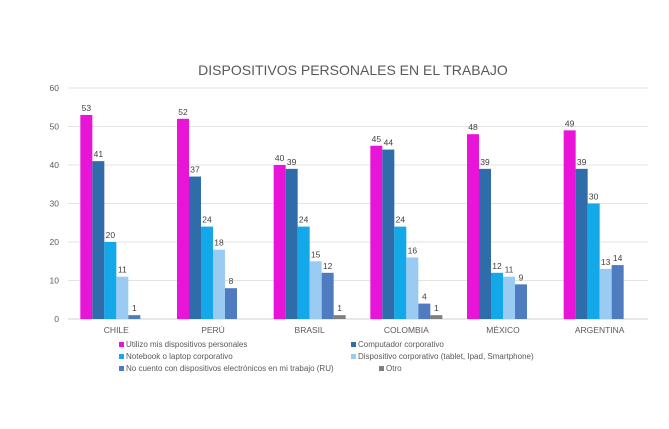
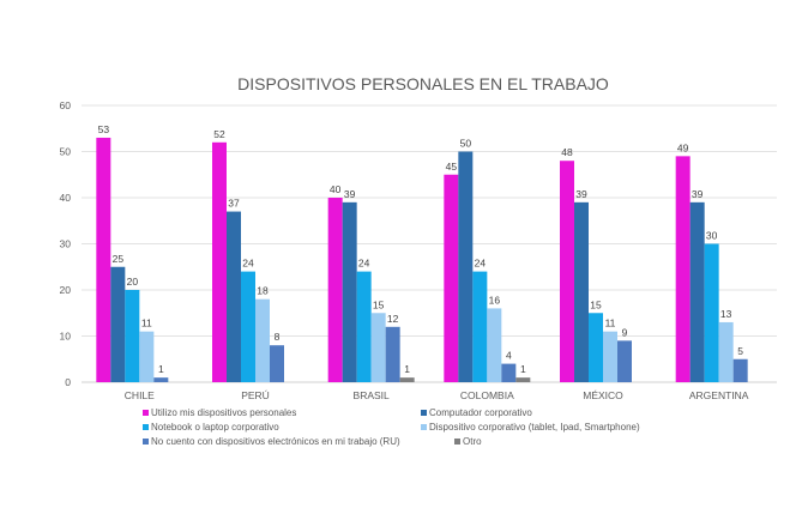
Computador corporativo/CHILE: 41 -> 25
Computador corporativo/COLOMBIA: 44 -> 50
Notebook o laptop corporativo/MÉXICO: 12 -> 15
No cuento con dispositivos electrónicos en mi trabajo (RU)/ARGENTINA: 14 -> 5
